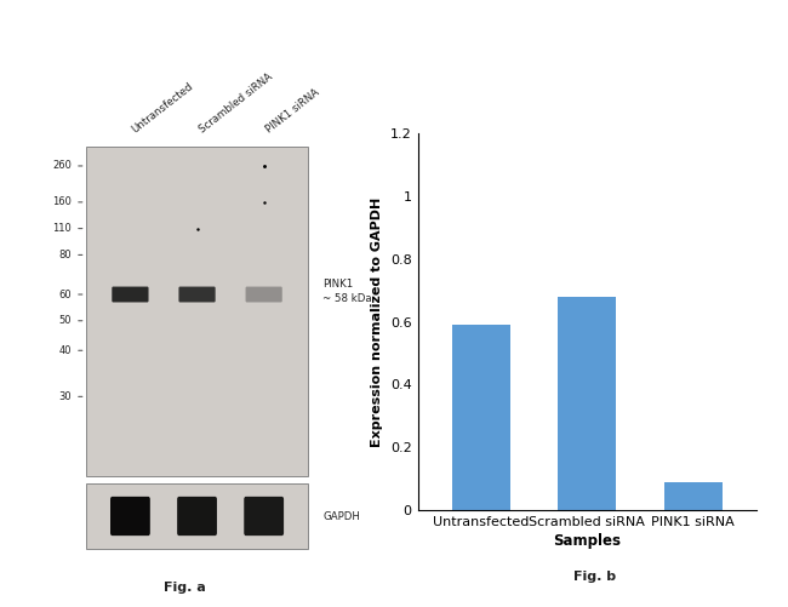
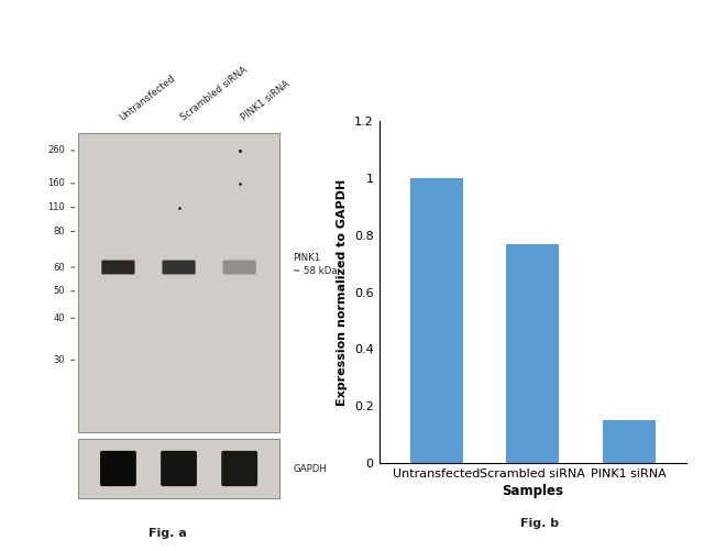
Untransfected: 0.59 -> 1.00
Scrambled siRNA: 0.68 -> 0.77
PINK1 siRNA: 0.09 -> 0.15
